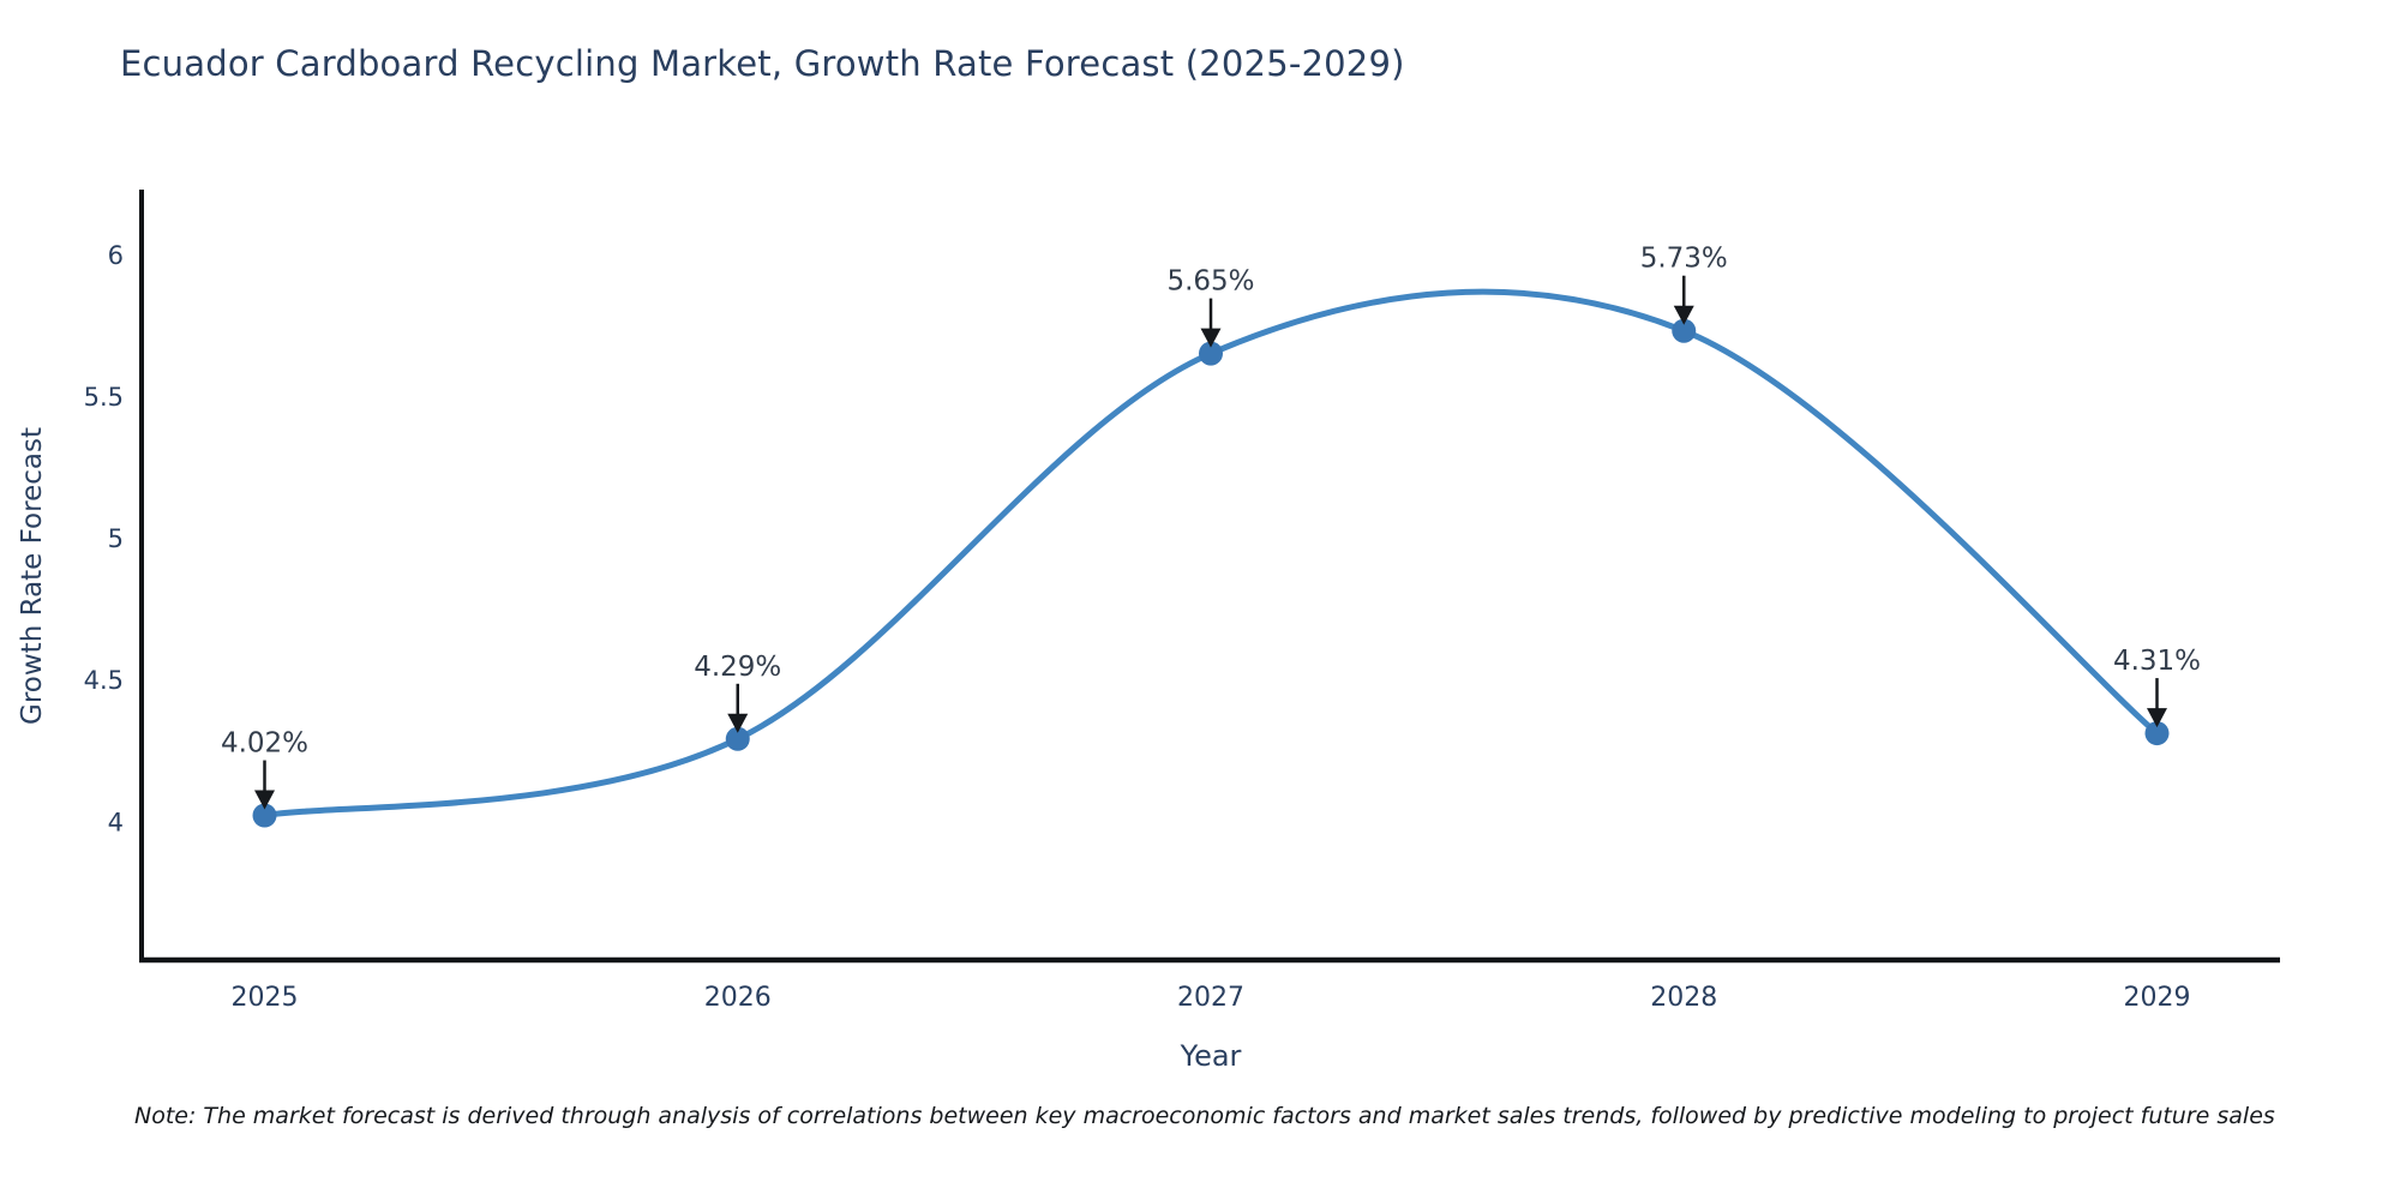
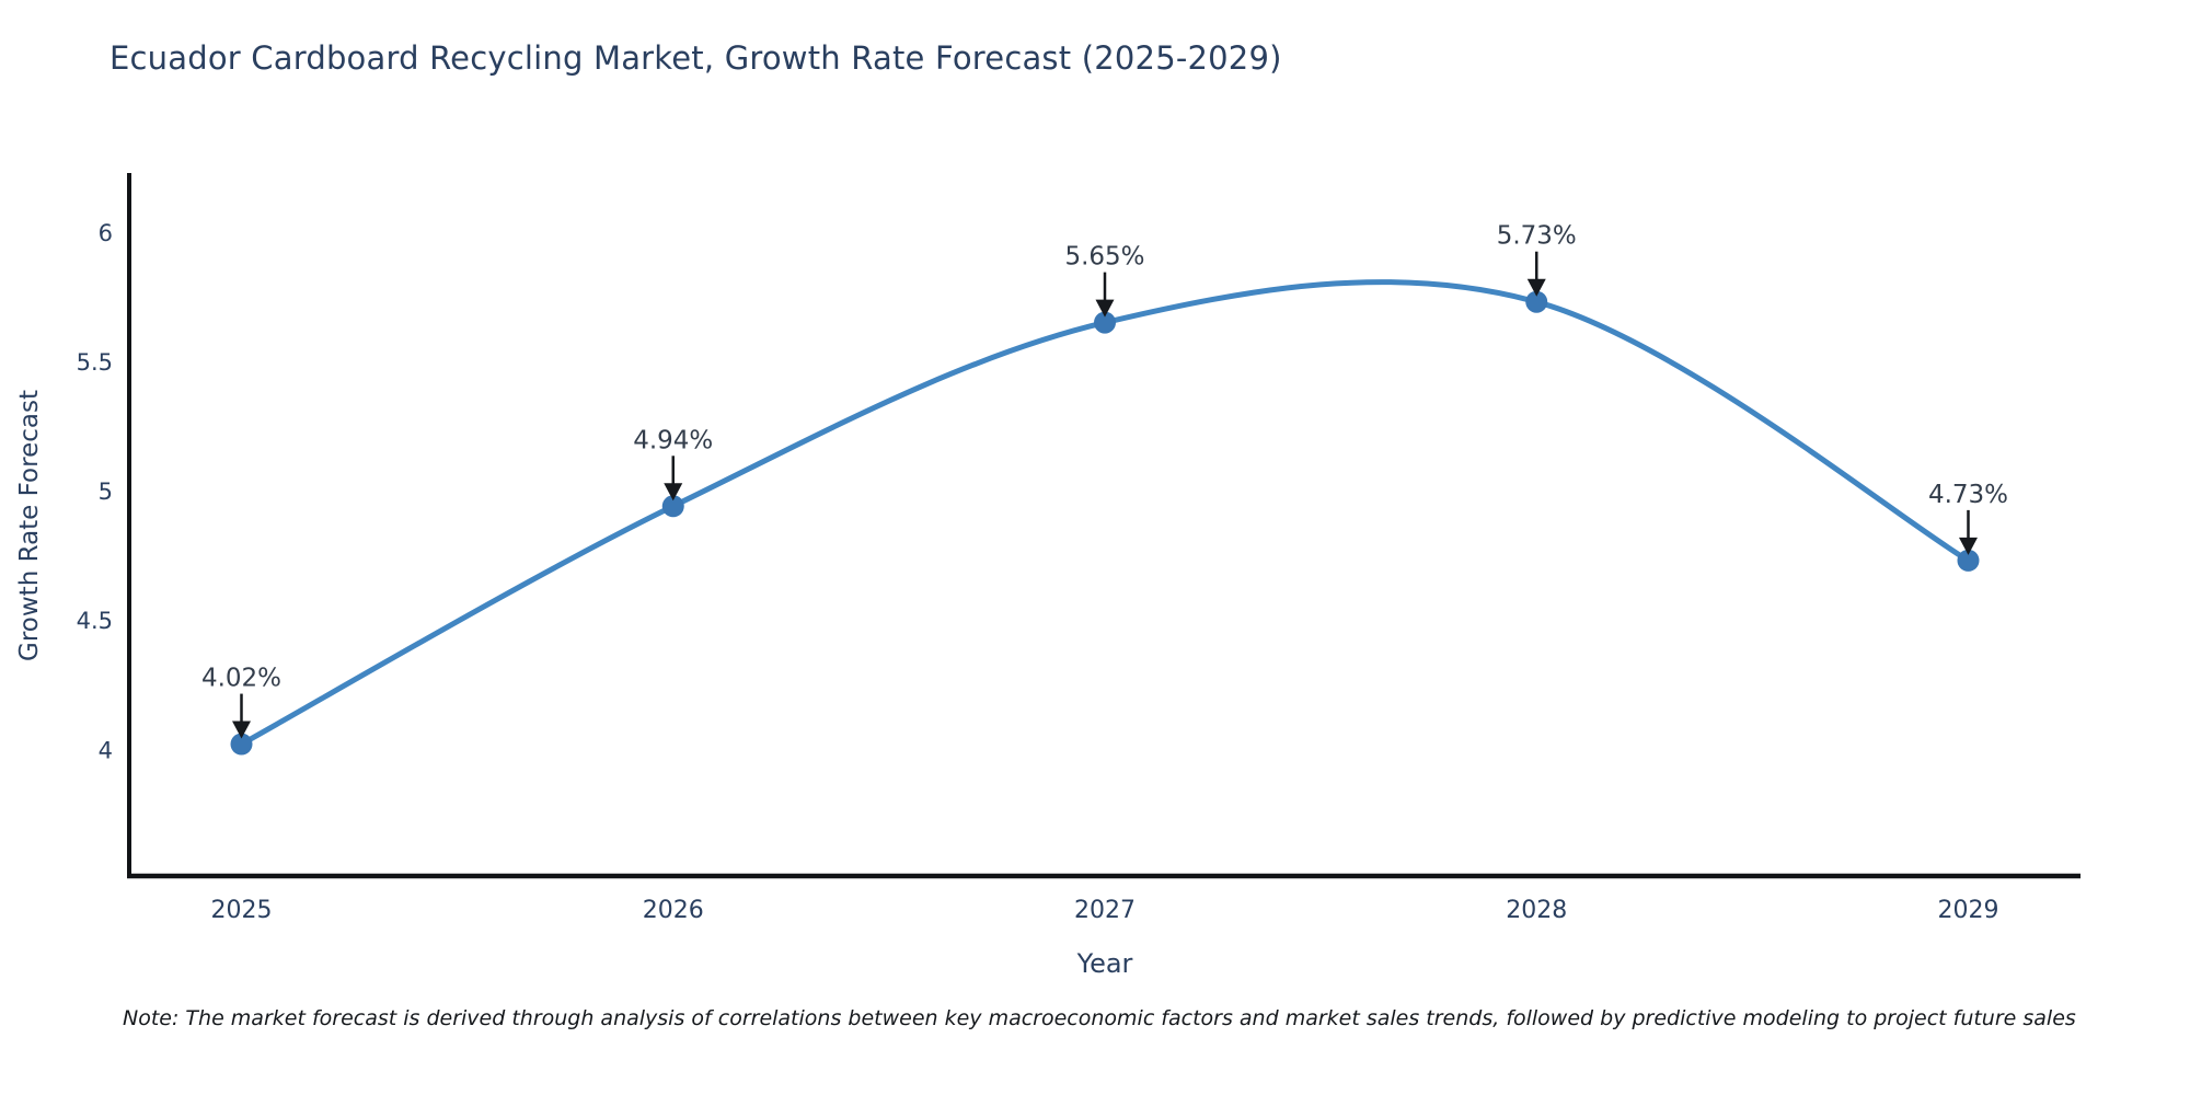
2026: 4.29% -> 4.94%
2029: 4.31% -> 4.73%
